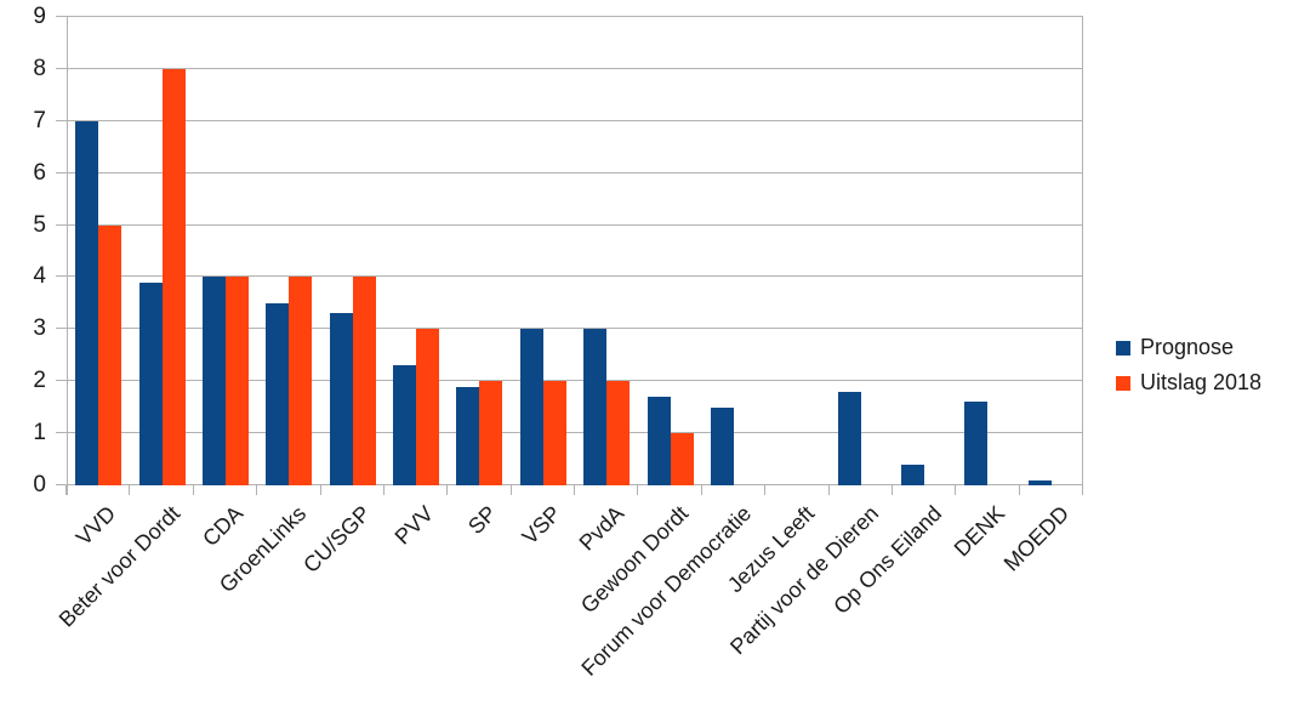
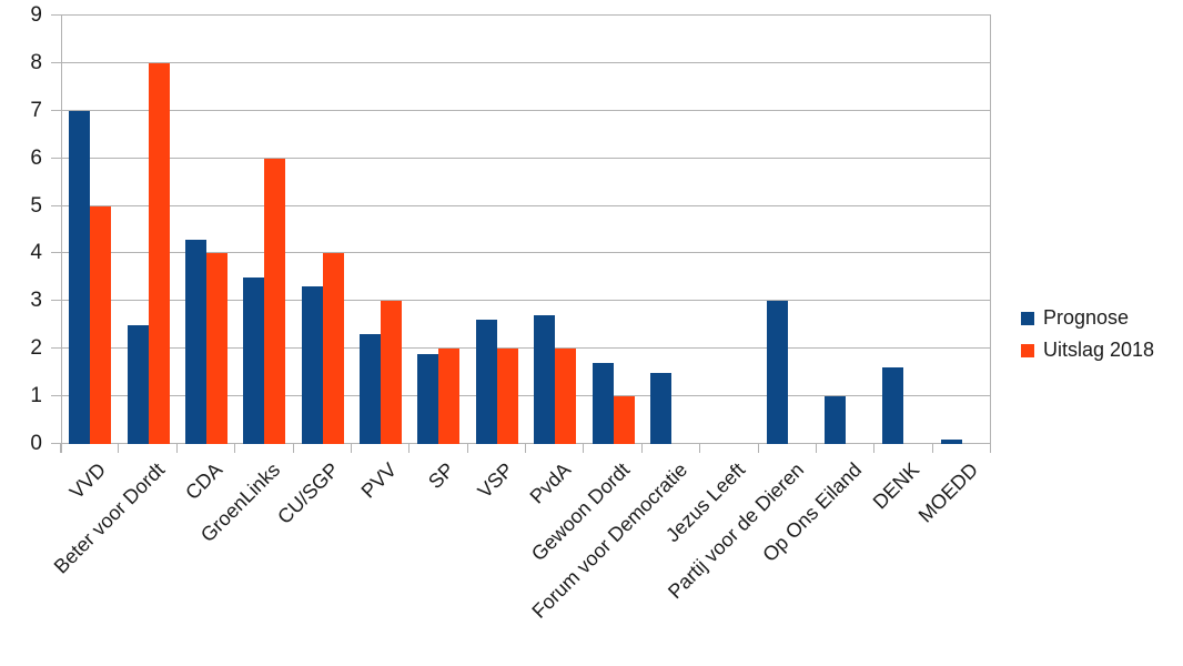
Prognose/Beter voor Dordt: 3.9 -> 2.5
Prognose/CDA: 4.0 -> 4.3
Uitslag 2018/GroenLinks: 4 -> 6
Prognose/VSP: 3.0 -> 2.6
Prognose/PvdA: 3.0 -> 2.7
Prognose/Partij voor de Dieren: 1.8 -> 3.0
Prognose/Op Ons Eiland: 0.4 -> 1.0
